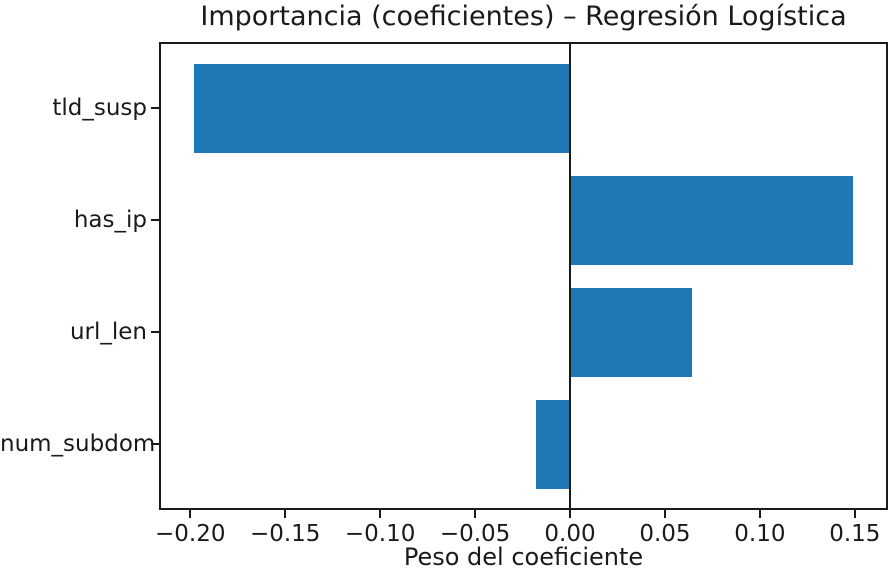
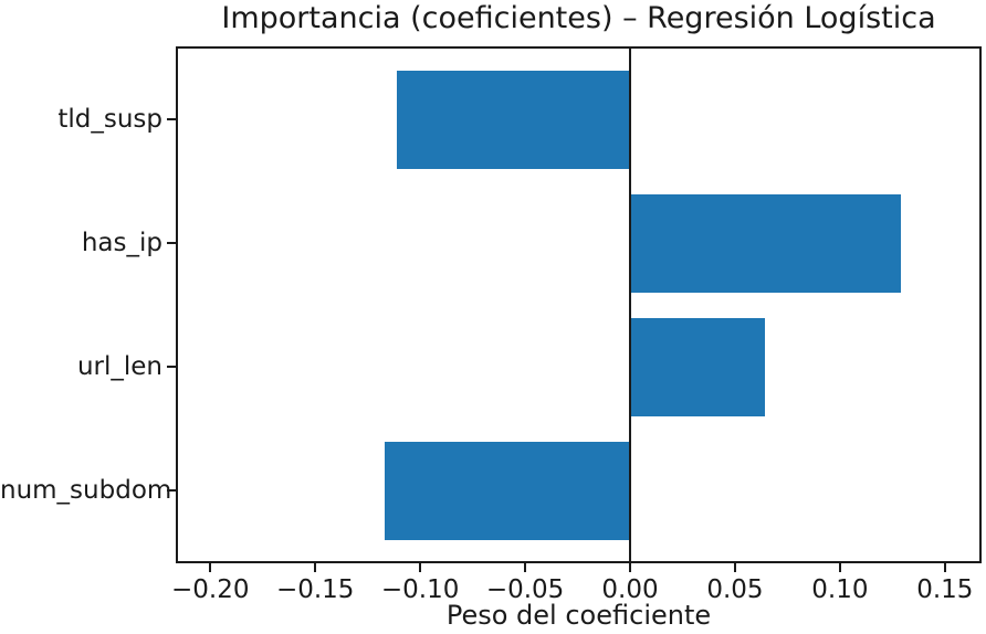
tld_susp: -0.198 -> -0.111
has_ip: 0.149 -> 0.129
num_subdom: -0.018 -> -0.117
